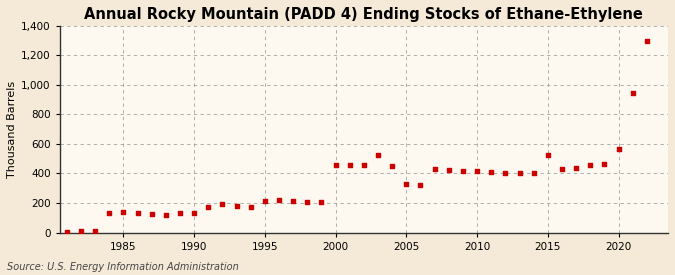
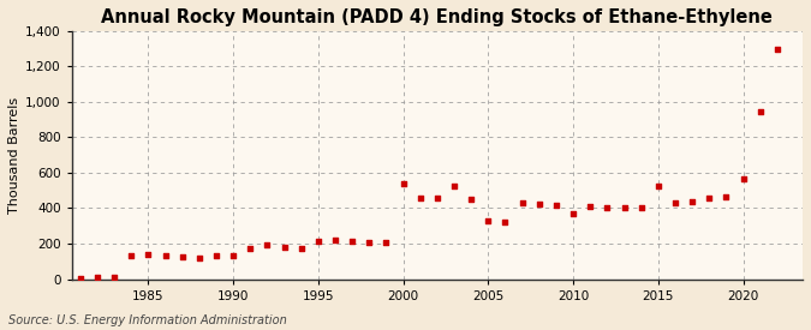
2000: 460 -> 540
2010: 420 -> 370
